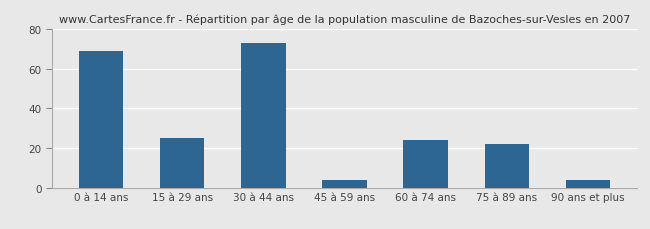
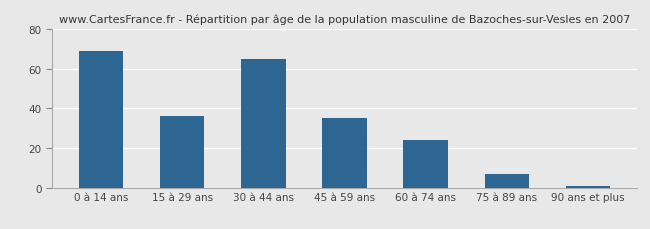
15 à 29 ans: 25 -> 36
30 à 44 ans: 73 -> 65
45 à 59 ans: 4 -> 35
75 à 89 ans: 22 -> 7
90 ans et plus: 4 -> 1
